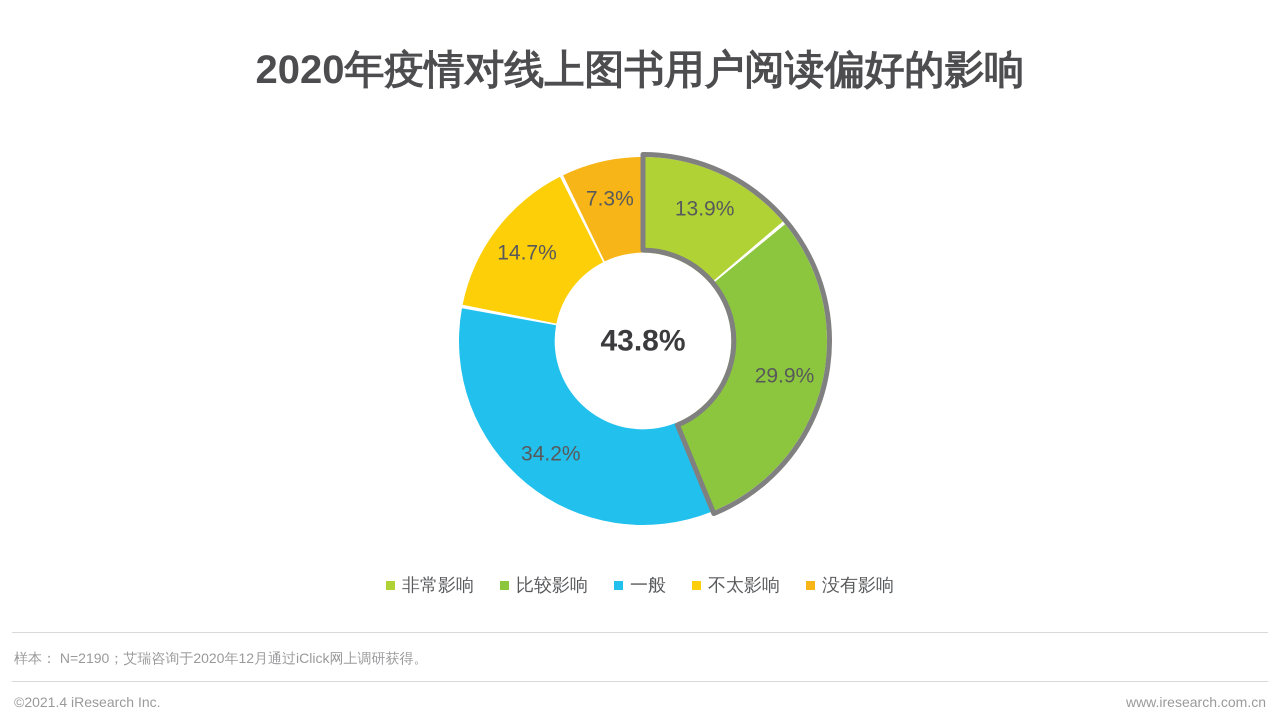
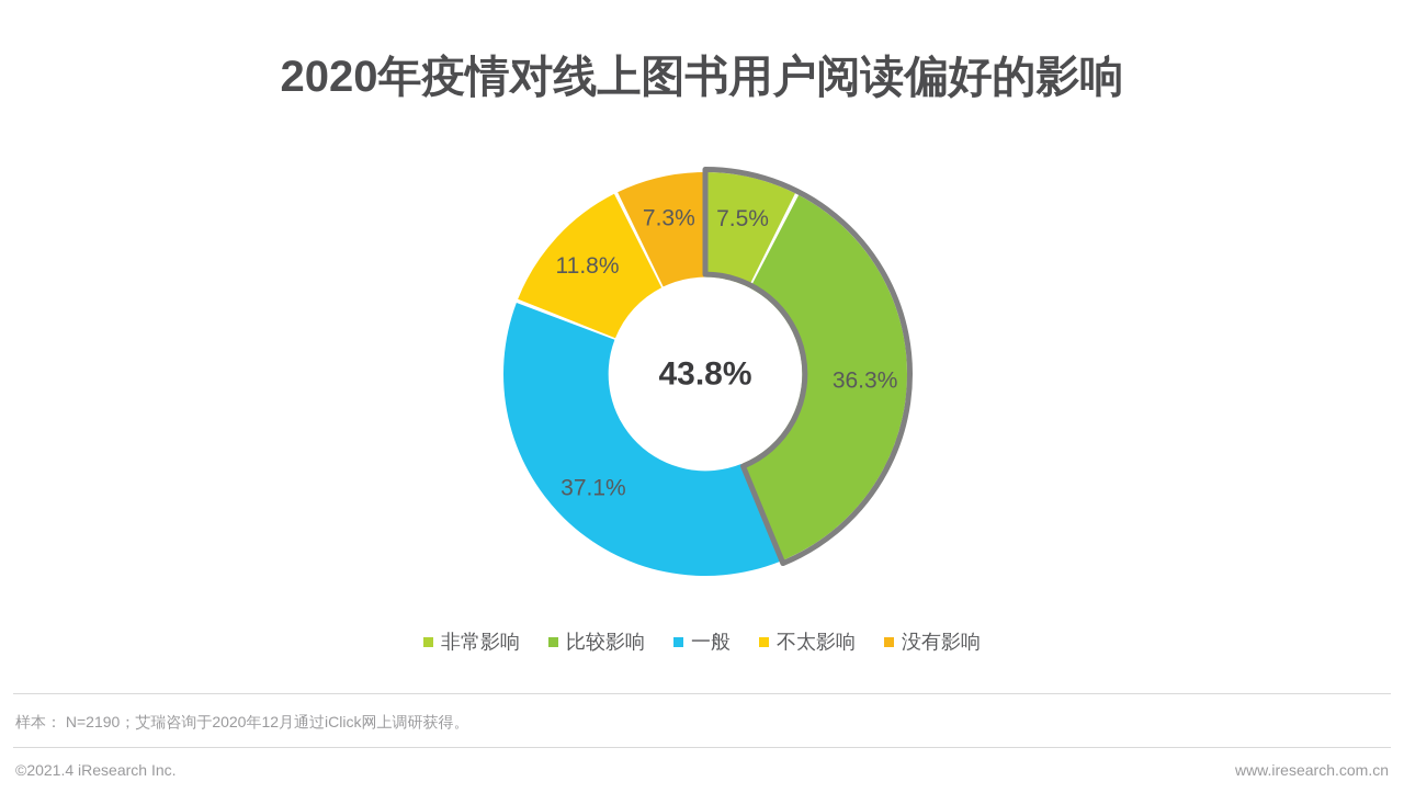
非常影响: 13.9% -> 7.5%
比较影响: 29.9% -> 36.3%
一般: 34.2% -> 37.1%
不太影响: 14.7% -> 11.8%
